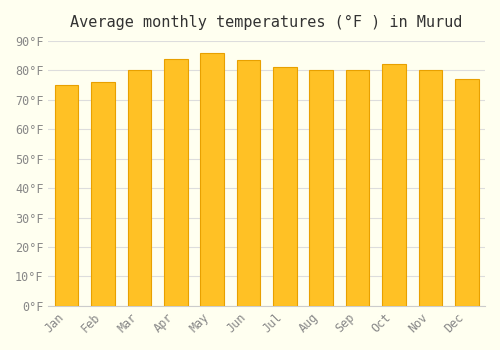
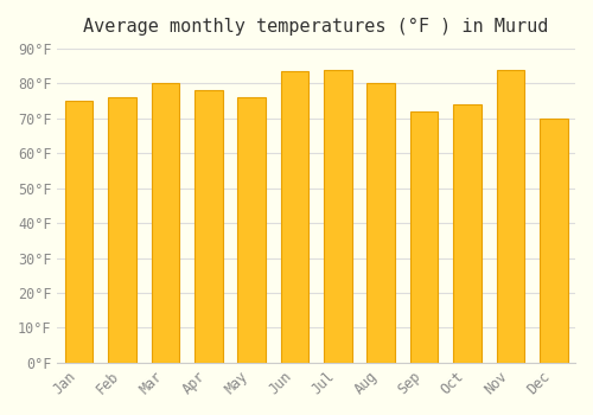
Apr: 84.0°F -> 78.0°F
May: 86.0°F -> 76.0°F
Jul: 81.0°F -> 84.0°F
Sep: 80.0°F -> 72.0°F
Oct: 82.0°F -> 74.0°F
Nov: 80.0°F -> 84.0°F
Dec: 77.0°F -> 70.0°F
